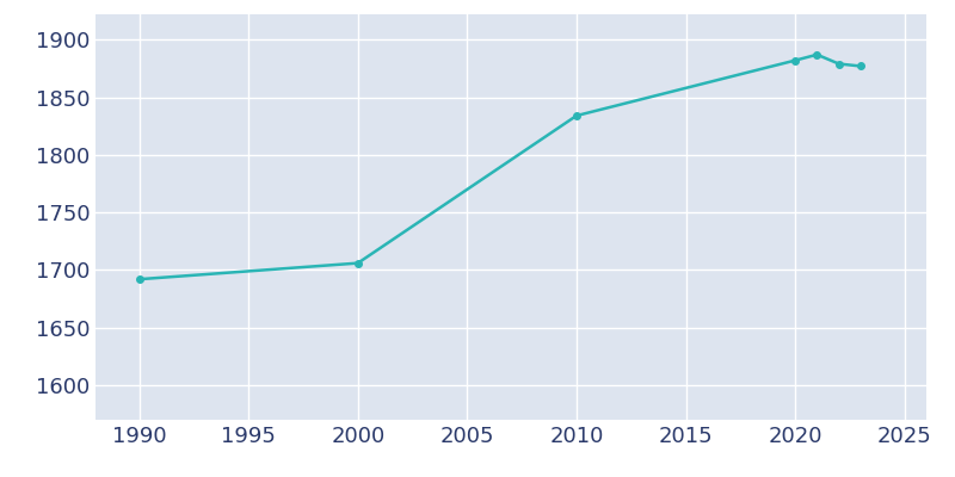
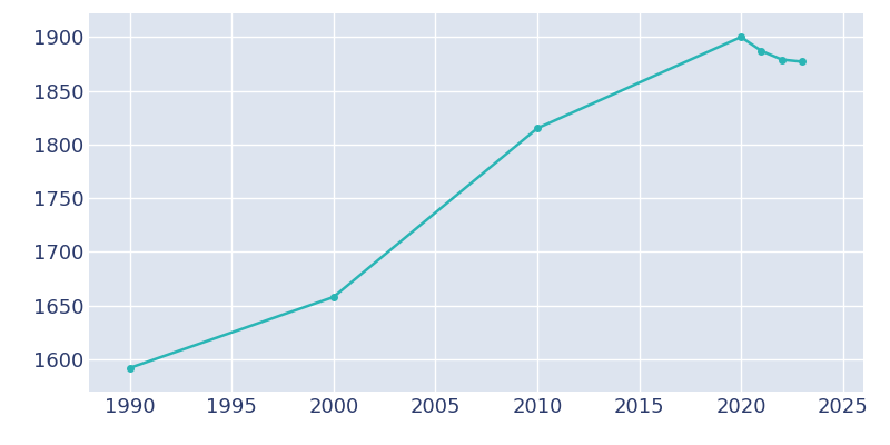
1990: 1692 -> 1592
2000: 1706 -> 1658
2010: 1834 -> 1815
2020: 1882 -> 1900
